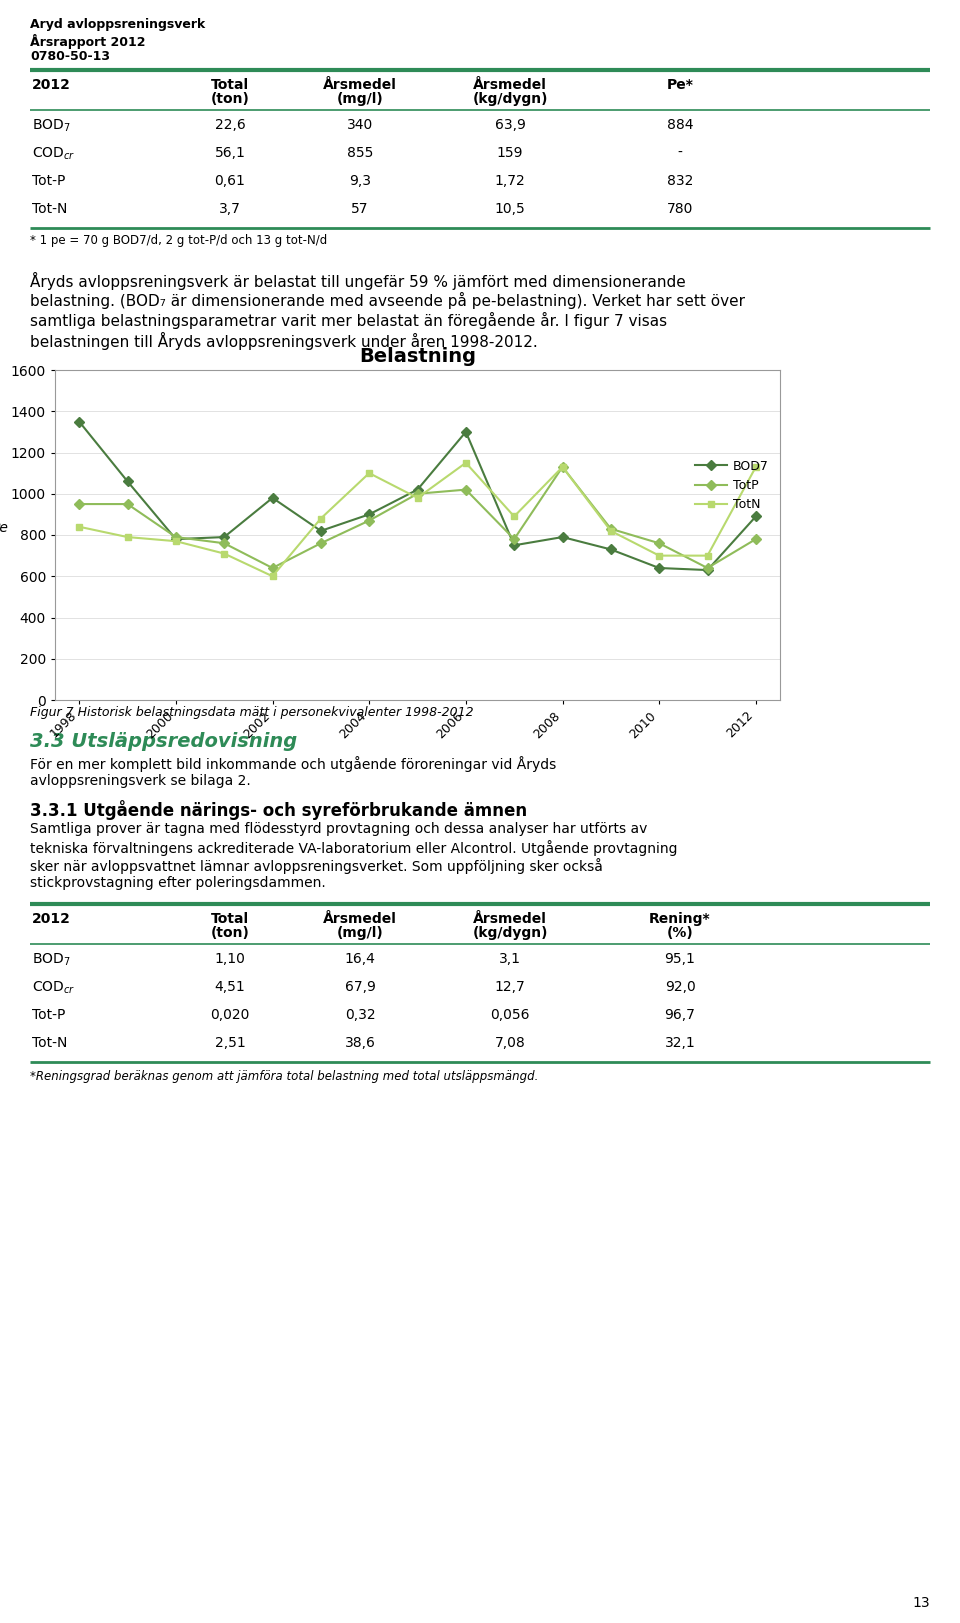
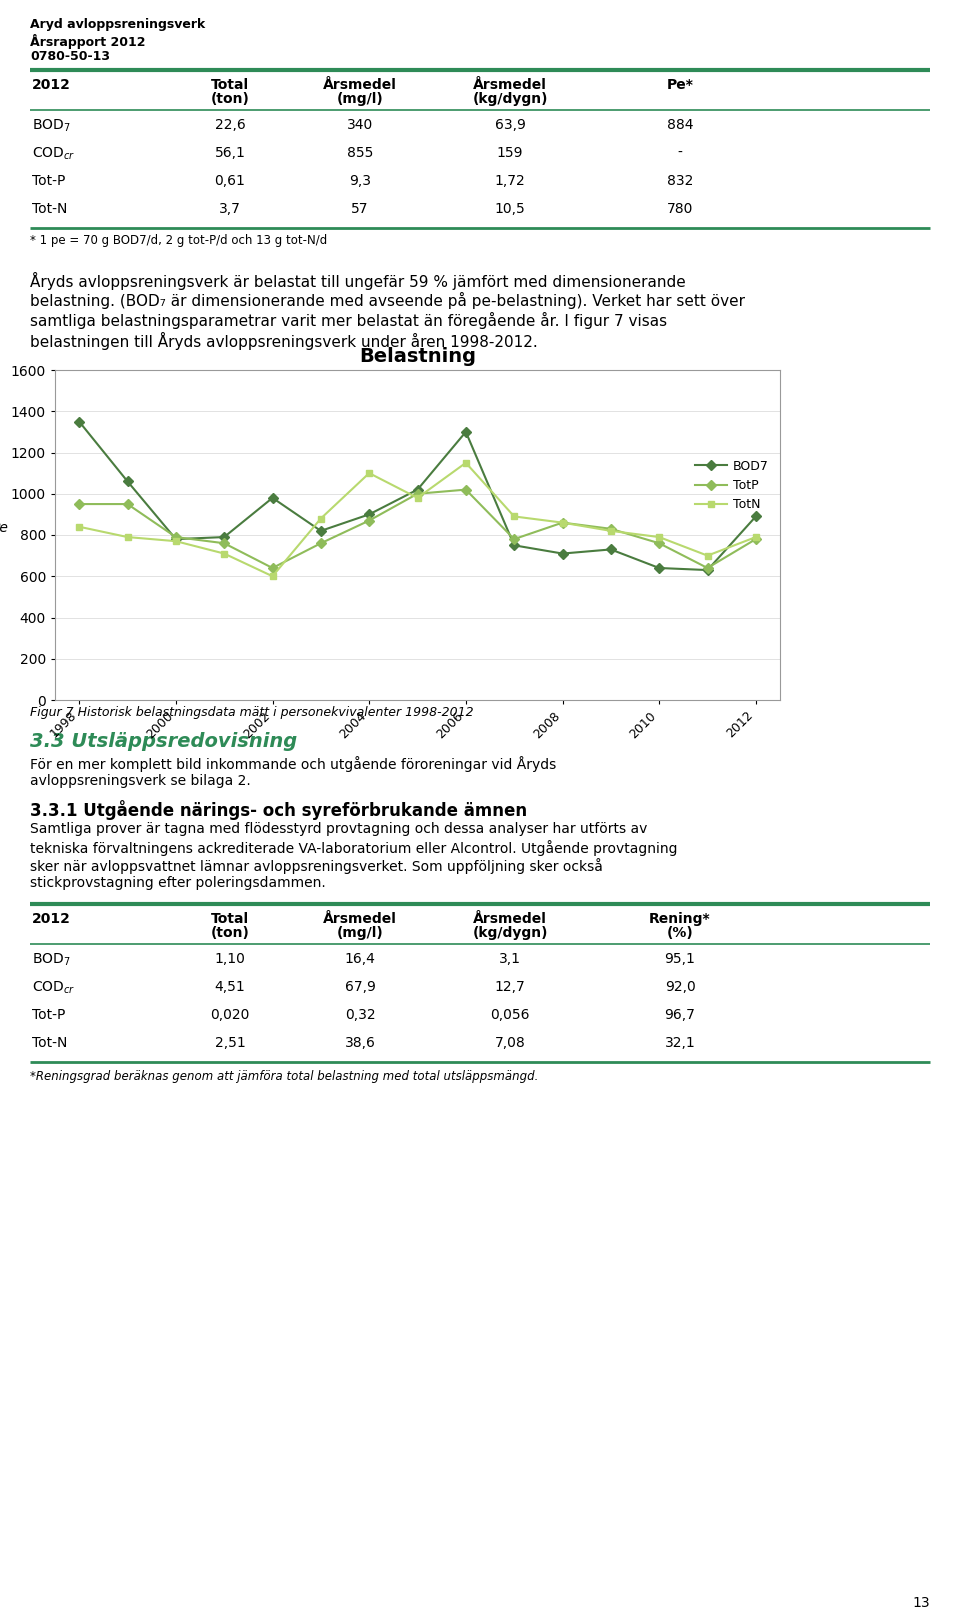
BOD7/2008: 790 -> 710
TotP/2008: 1130 -> 860
TotN/2008: 1130 -> 860
TotN/2010: 700 -> 790
TotN/2012: 1130 -> 790
